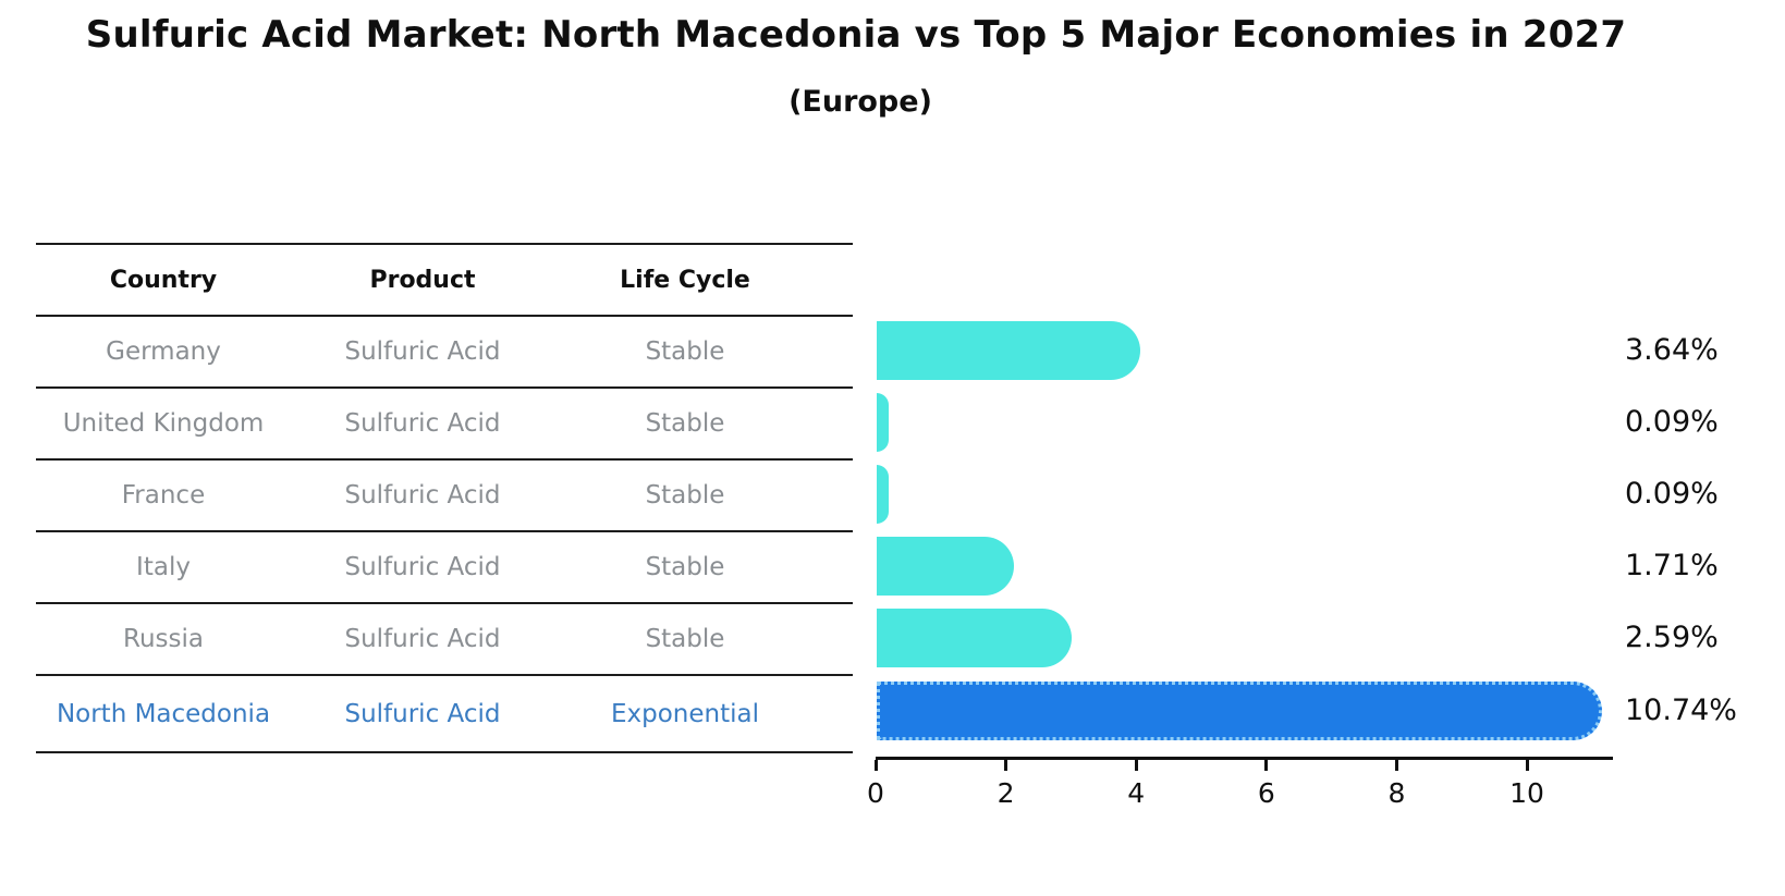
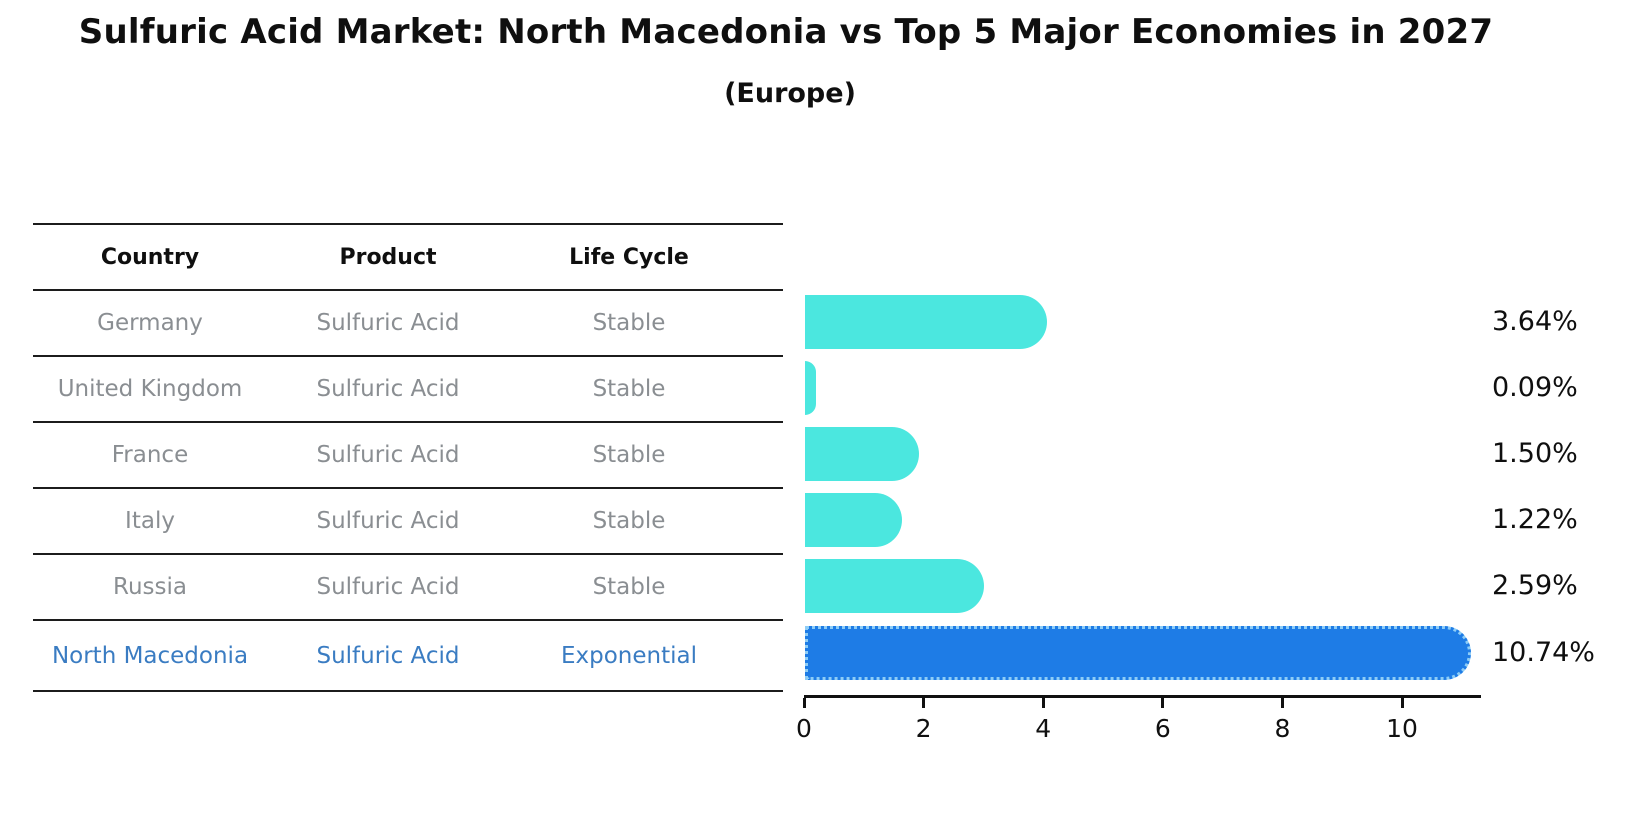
France: 0.09% -> 1.50%
Italy: 1.71% -> 1.22%
